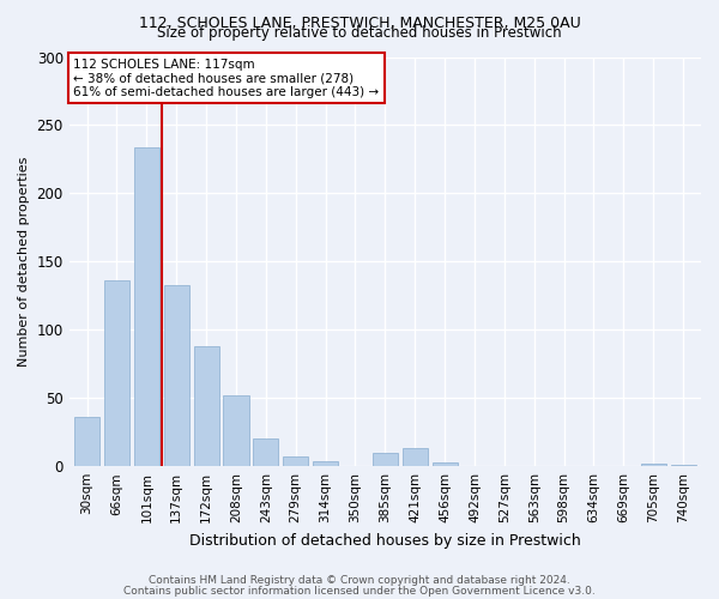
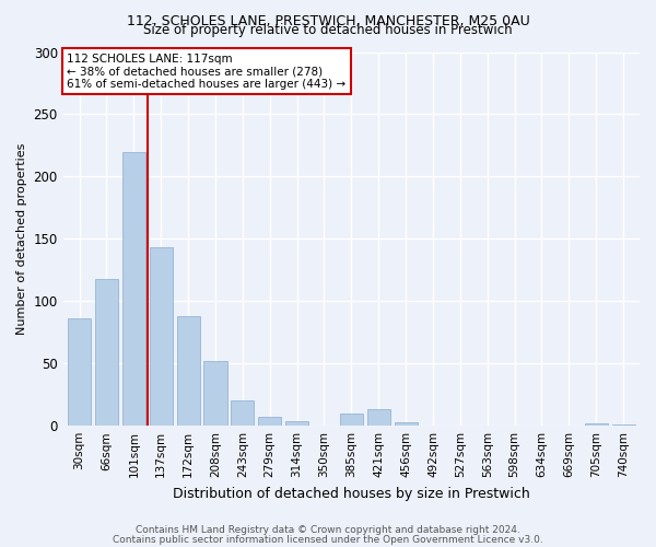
30sqm: 36 -> 86
66sqm: 136 -> 118
101sqm: 234 -> 220
137sqm: 133 -> 143
